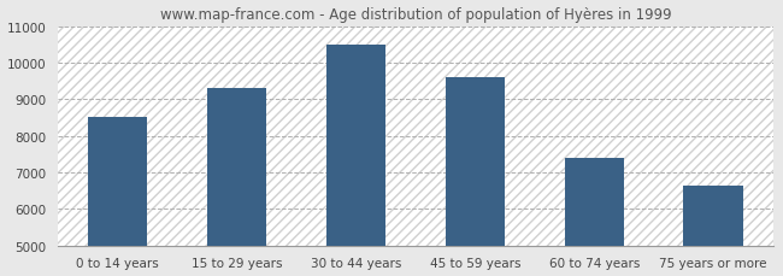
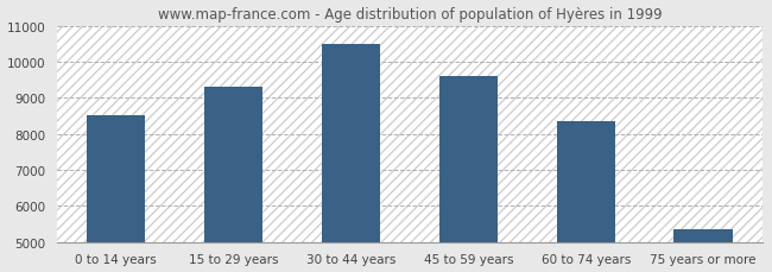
60 to 74 years: 7400 -> 8350
75 years or more: 6650 -> 5350
